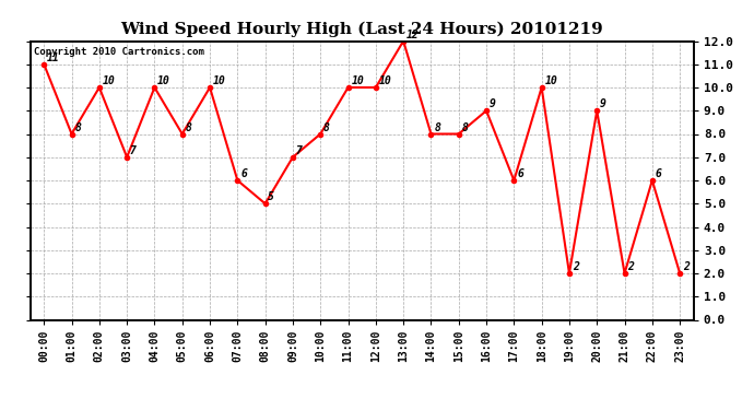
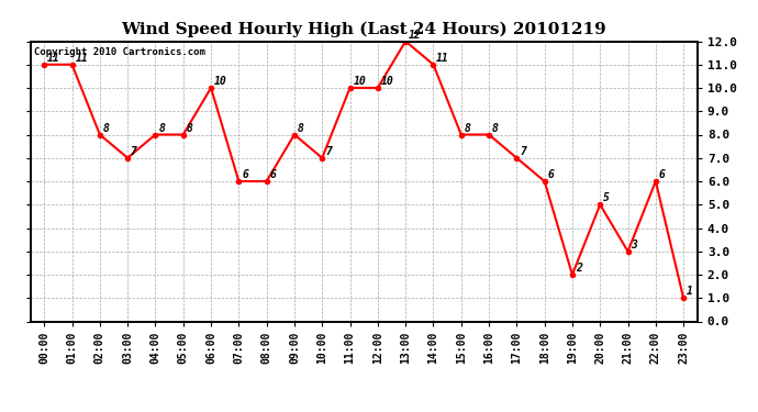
01:00: 8 -> 11
02:00: 10 -> 8
04:00: 10 -> 8
08:00: 5 -> 6
09:00: 7 -> 8
10:00: 8 -> 7
14:00: 8 -> 11
16:00: 9 -> 8
17:00: 6 -> 7
18:00: 10 -> 6
20:00: 9 -> 5
21:00: 2 -> 3
23:00: 2 -> 1
